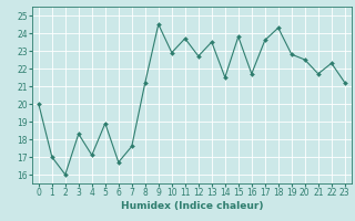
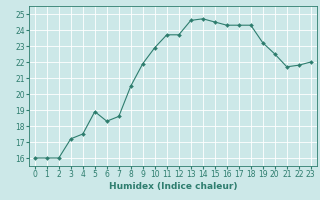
0: 20.0 -> 16.0
1: 17.0 -> 16.0
3: 18.3 -> 17.2
4: 17.1 -> 17.5
6: 16.7 -> 18.3
7: 17.6 -> 18.6
8: 21.2 -> 20.5
9: 24.5 -> 21.9
12: 22.7 -> 23.7
13: 23.5 -> 24.6
14: 21.5 -> 24.7
15: 23.8 -> 24.5
16: 21.7 -> 24.3
17: 23.6 -> 24.3
19: 22.8 -> 23.2
22: 22.3 -> 21.8
23: 21.2 -> 22.0
